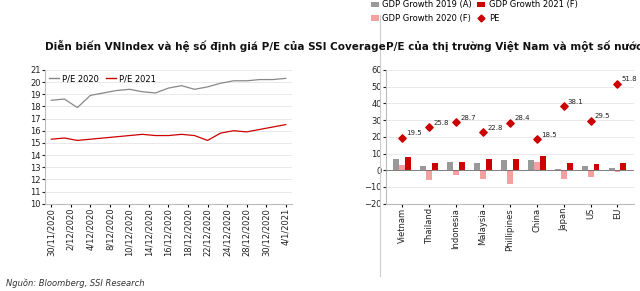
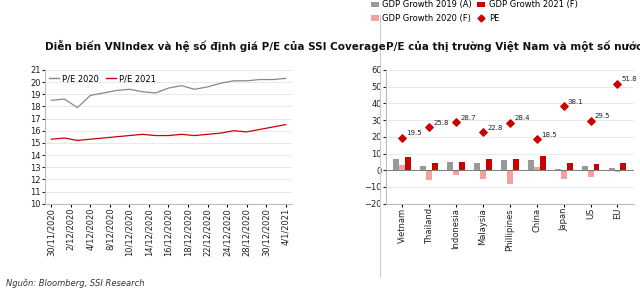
P/E 2021/22/12/2020: 15.2 -> 15.7
GDP Growth 2020 (F)/China: 5 -> 2
